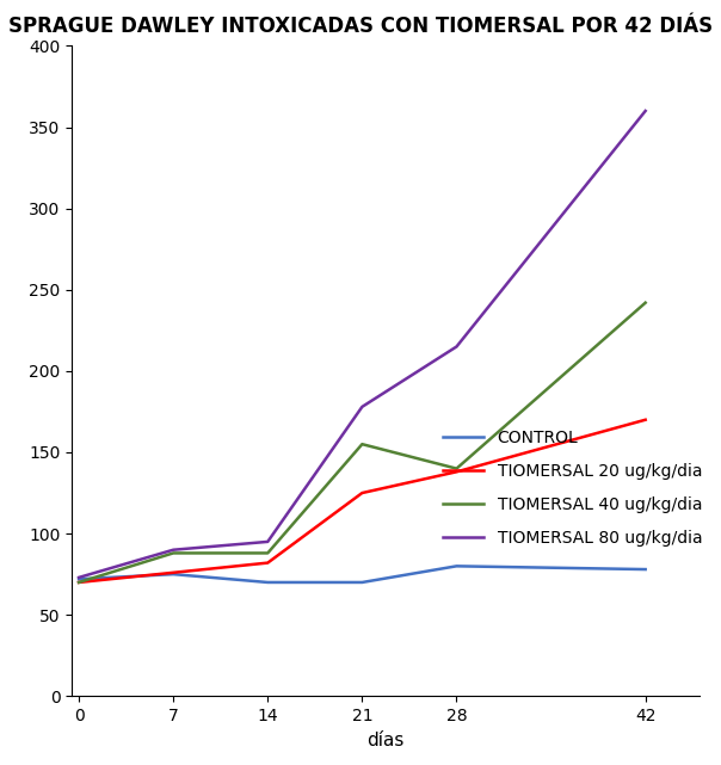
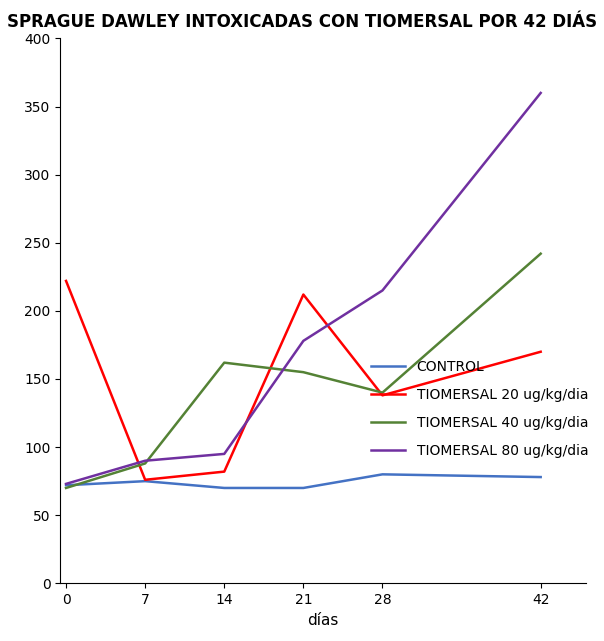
TIOMERSAL 20 ug/kg/dia/0: 70 -> 222
TIOMERSAL 40 ug/kg/dia/14: 88 -> 162
TIOMERSAL 20 ug/kg/dia/21: 125 -> 212
